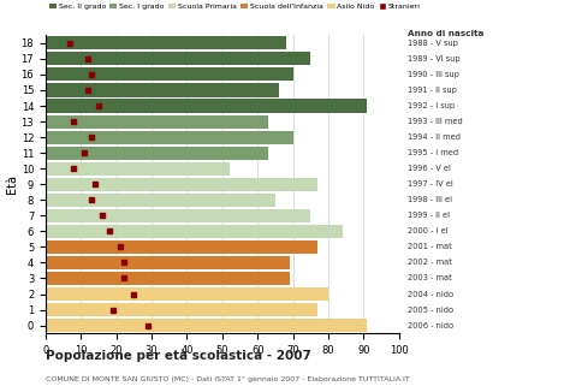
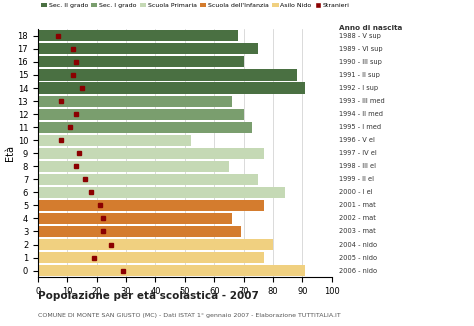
15: 66 -> 88
13: 63 -> 66
11: 63 -> 73
4: 69 -> 66
